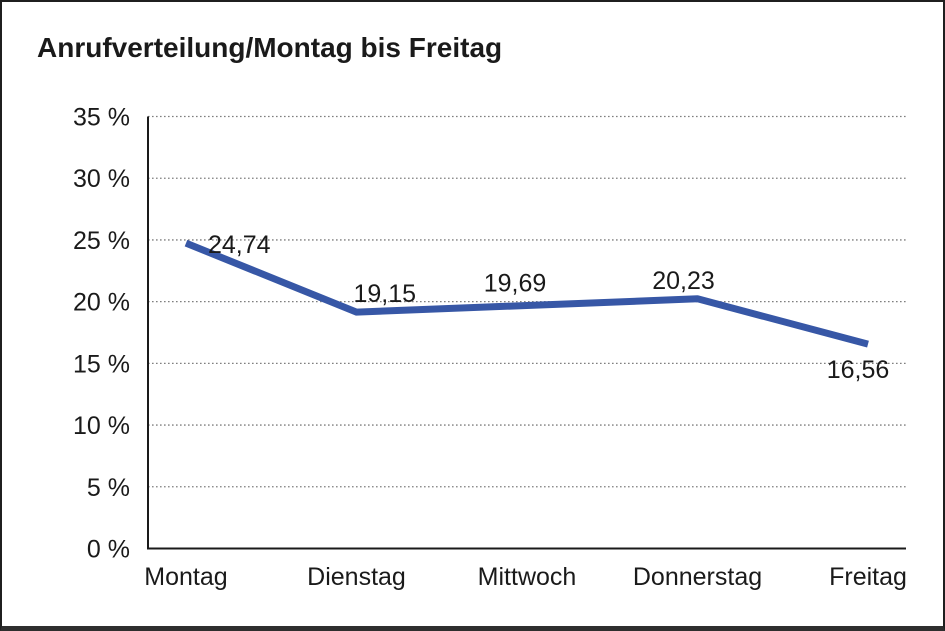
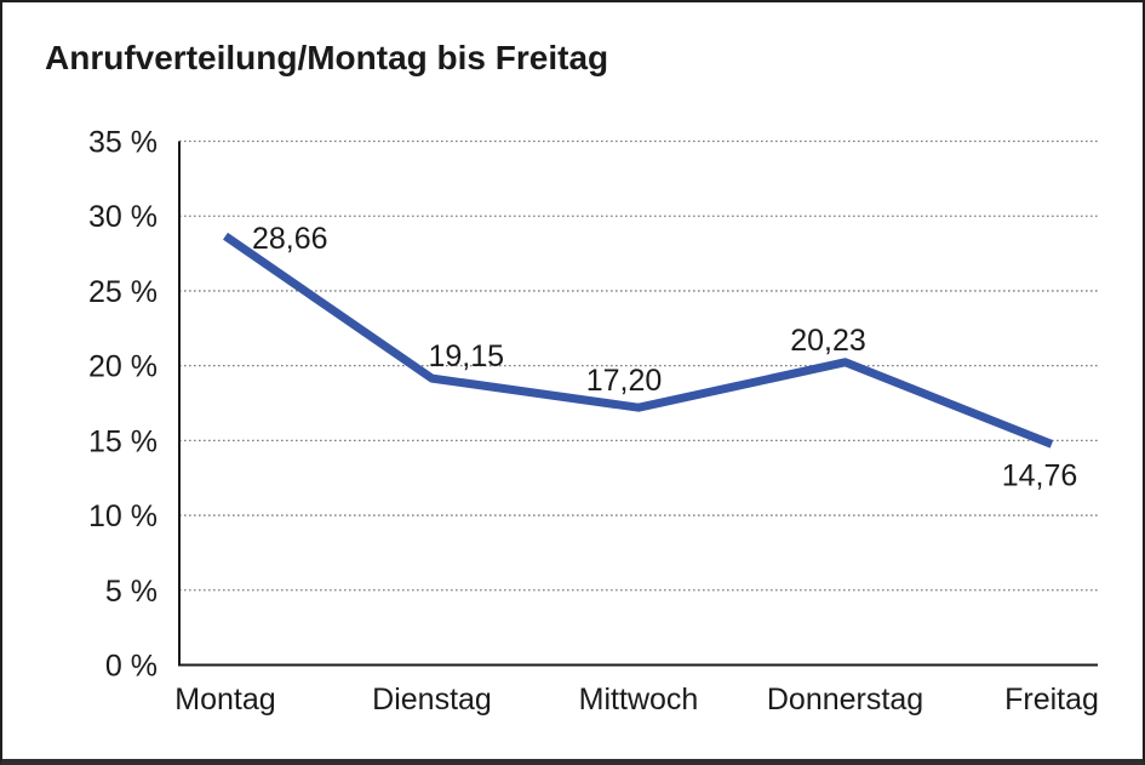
Montag: 24,74 -> 28,66
Mittwoch: 19,69 -> 17,20
Freitag: 16,56 -> 14,76
